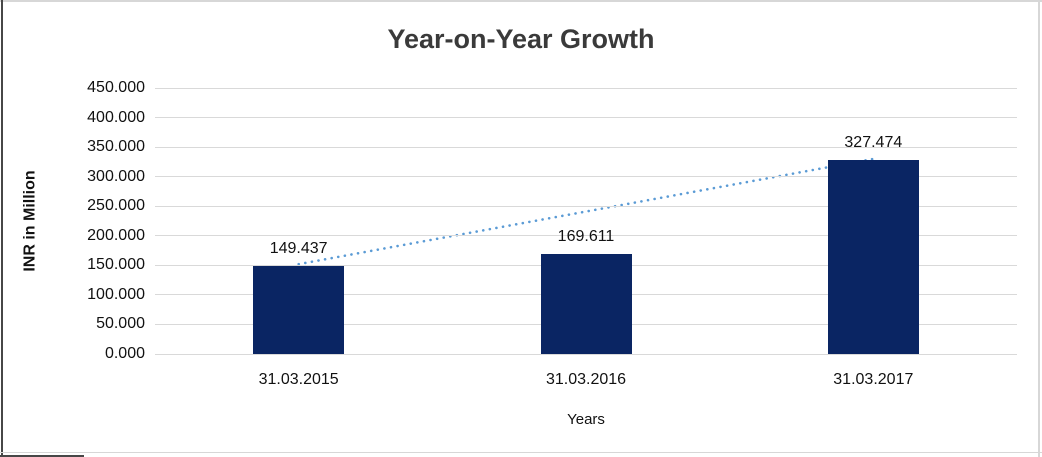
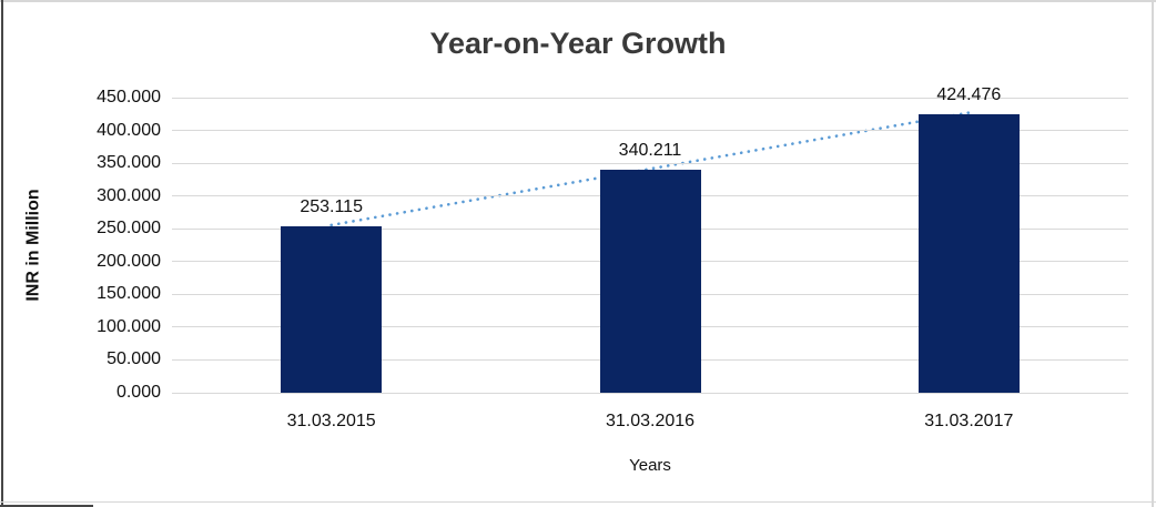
31.03.2015: 149.437 -> 253.115
31.03.2016: 169.611 -> 340.211
31.03.2017: 327.474 -> 424.476
